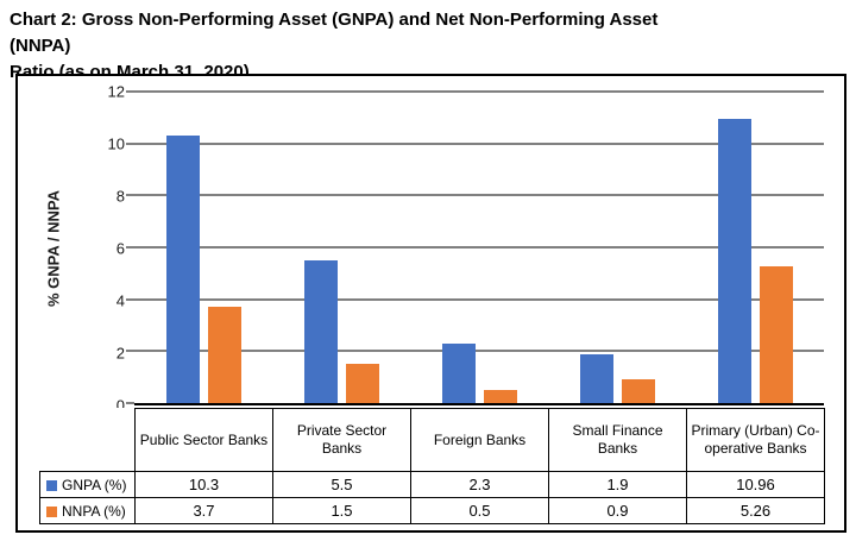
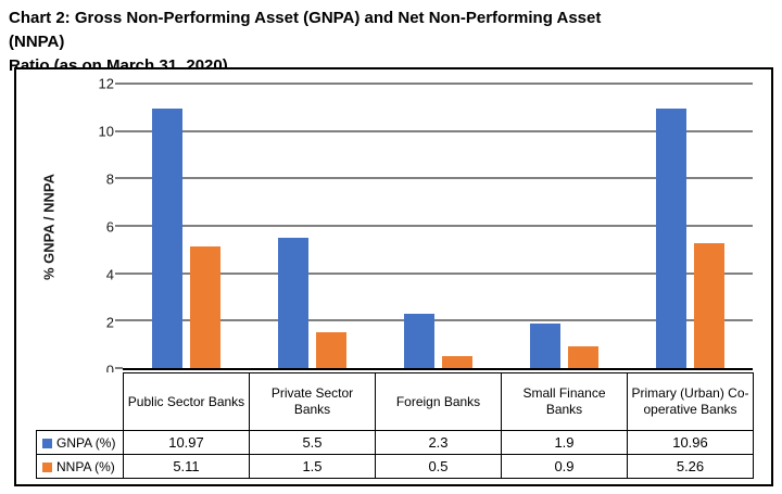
GNPA (%)/Public Sector Banks: 10.3 -> 10.97
NNPA (%)/Public Sector Banks: 3.7 -> 5.11
